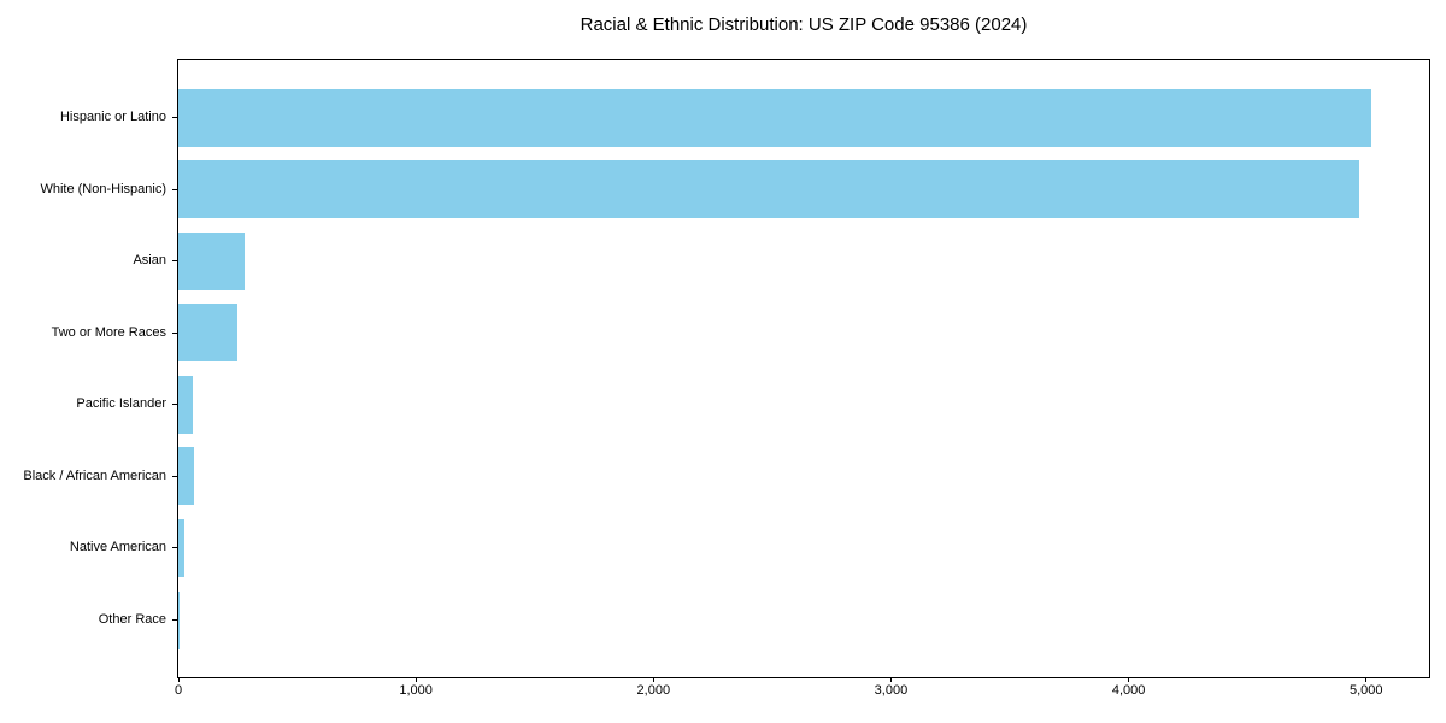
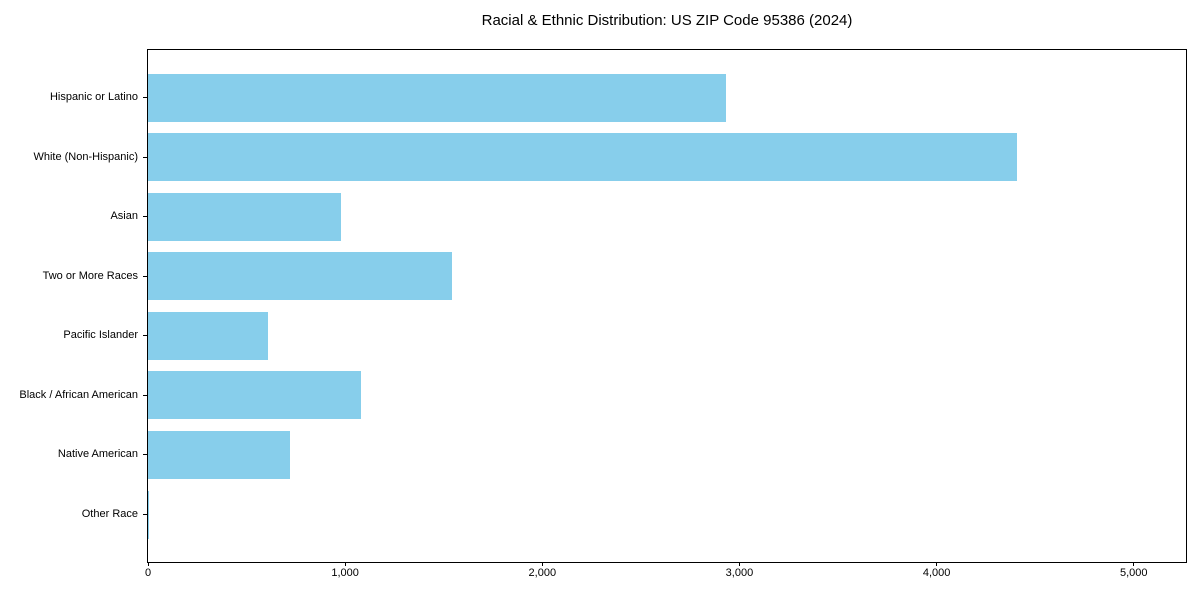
Hispanic or Latino: 5020 -> 2930
White (Non-Hispanic): 4970 -> 4410
Asian: 280 -> 980
Two or More Races: 250 -> 1540
Pacific Islander: 60 -> 610
Black / African American: 70 -> 1080
Native American: 20 -> 720
